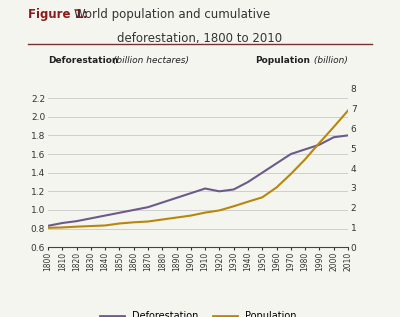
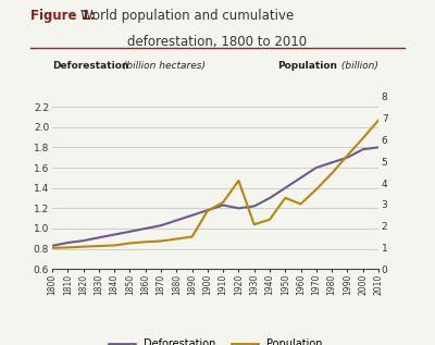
Population/1900: 1.6 -> 2.7
Population/1910: 1.8 -> 3.1
Population/1920: 1.9 -> 4.1
Population/1950: 2.5 -> 3.3
